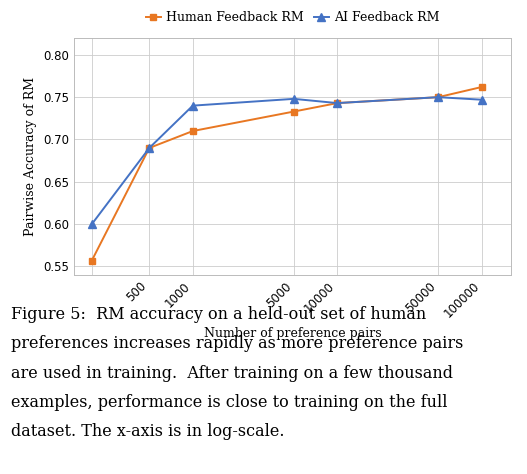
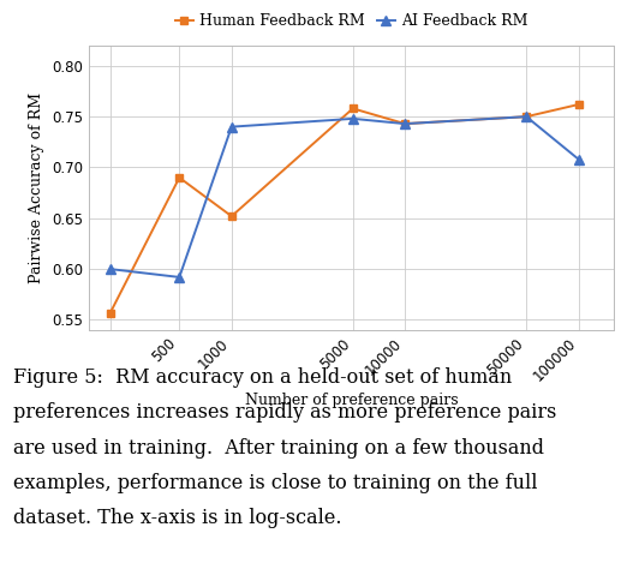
AI Feedback RM/500: 0.690 -> 0.592
Human Feedback RM/1000: 0.710 -> 0.652
Human Feedback RM/5000: 0.733 -> 0.758
AI Feedback RM/100000: 0.747 -> 0.708
